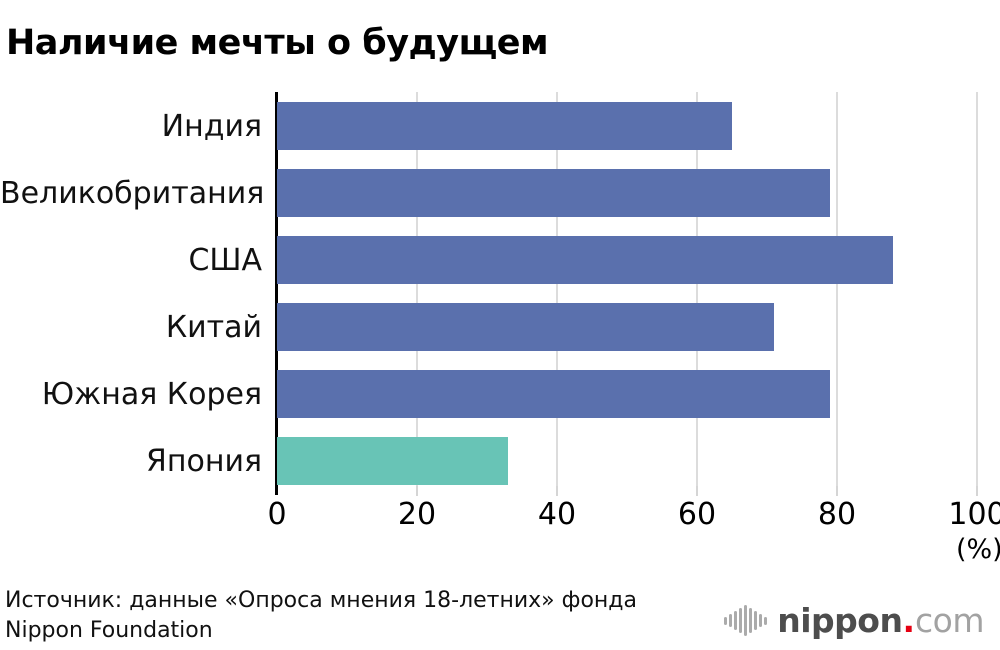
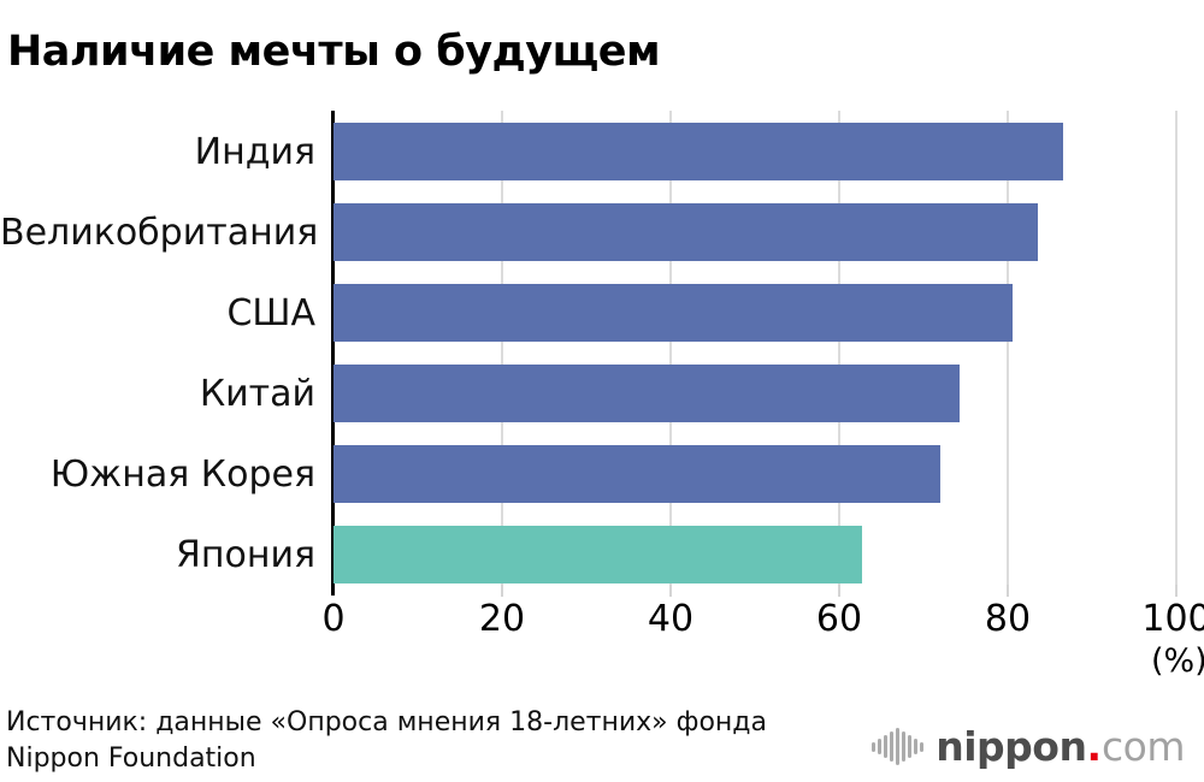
Индия: 65 -> 86
Великобритания: 79 -> 84
США: 88 -> 80
Китай: 71 -> 74
Южная Корея: 79 -> 72
Япония: 33 -> 63
